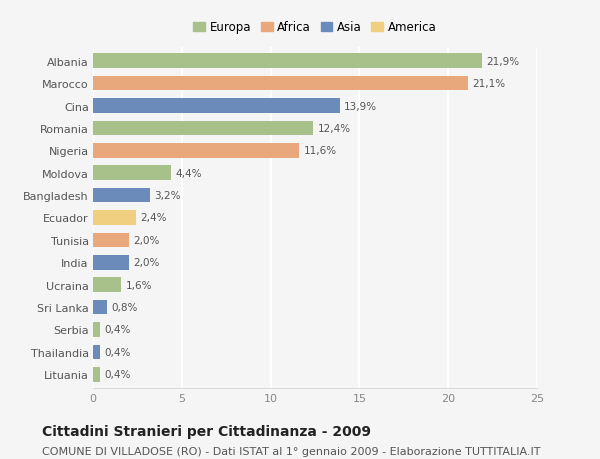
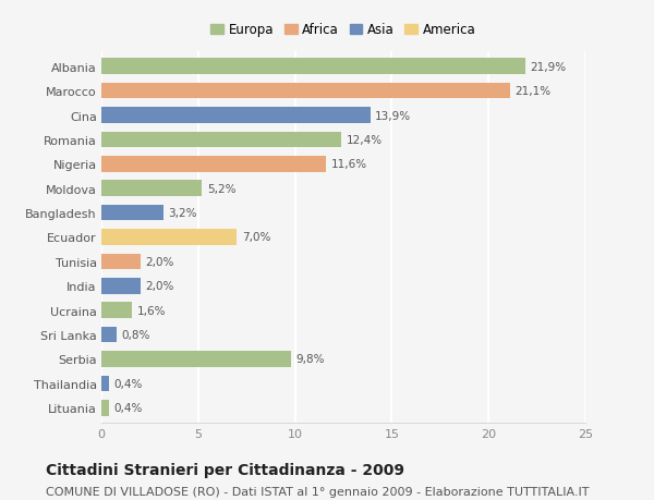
Moldova: 4,4% -> 5,2%
Ecuador: 2,4% -> 7,0%
Serbia: 0,4% -> 9,8%
